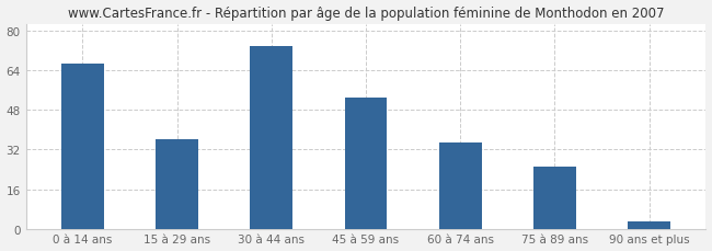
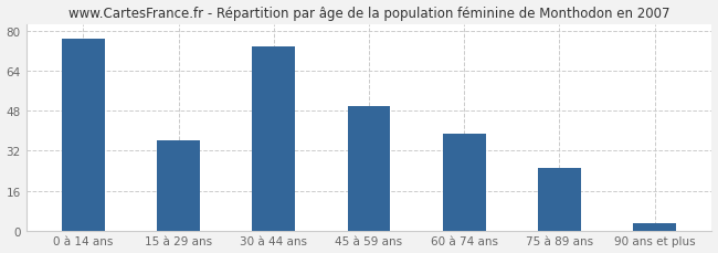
0 à 14 ans: 67 -> 77
45 à 59 ans: 53 -> 50
60 à 74 ans: 35 -> 39
